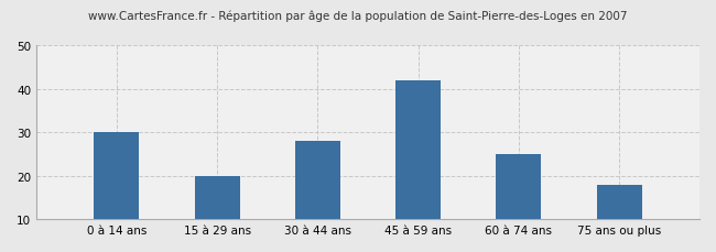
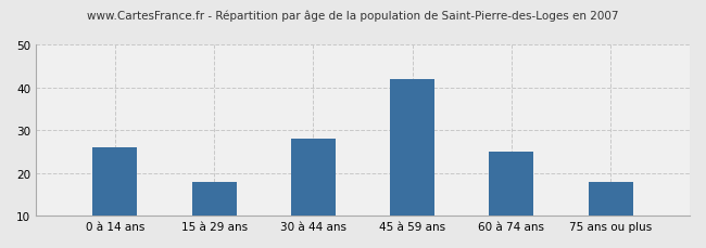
0 à 14 ans: 30 -> 26
15 à 29 ans: 20 -> 18
